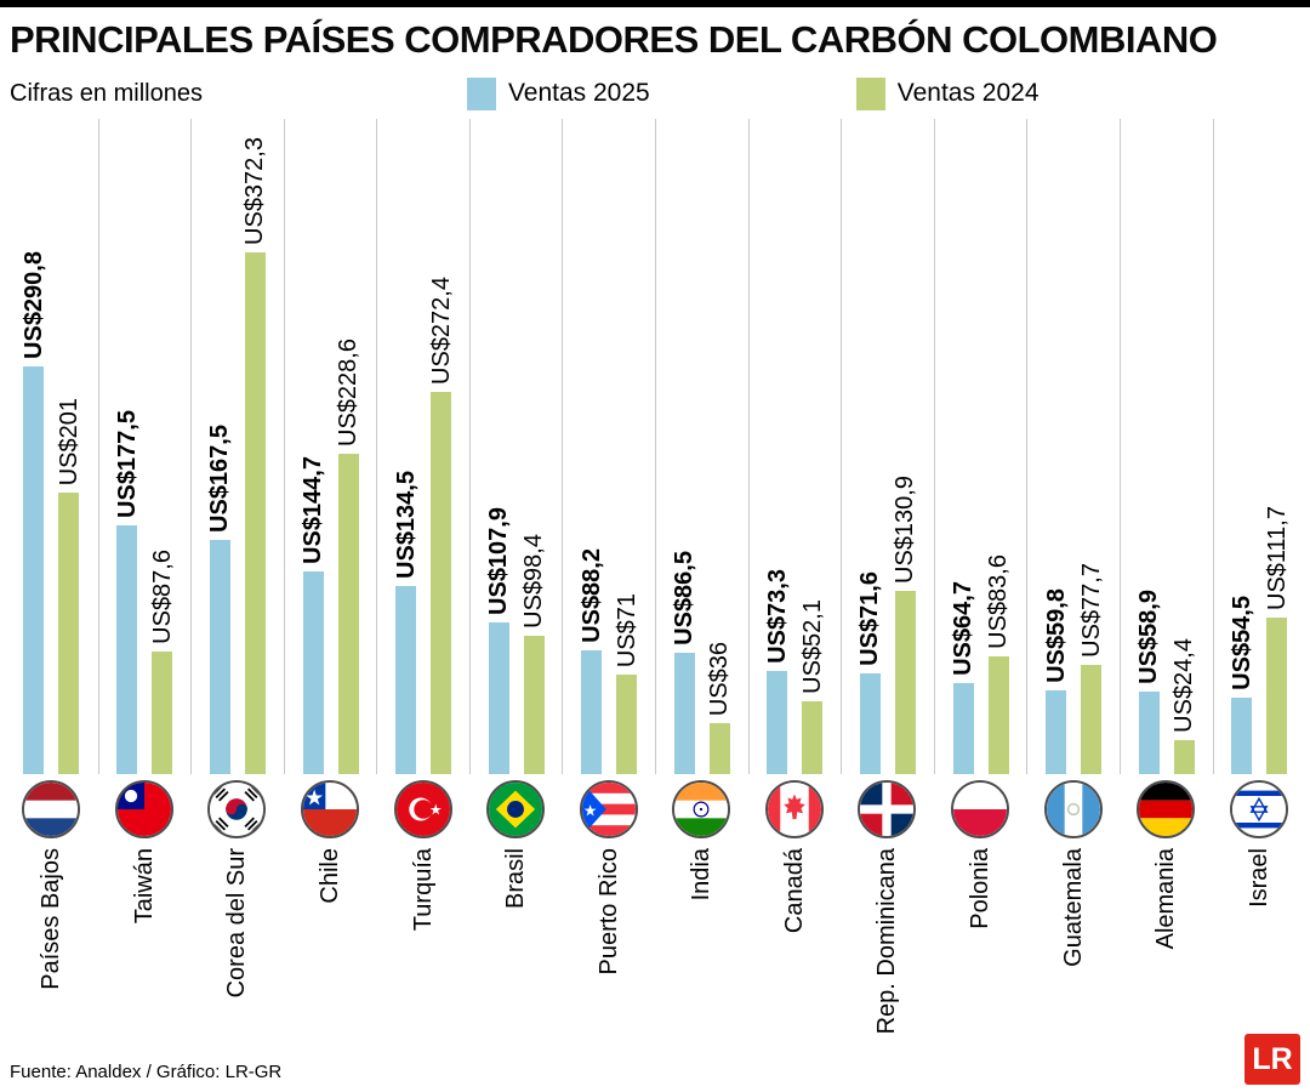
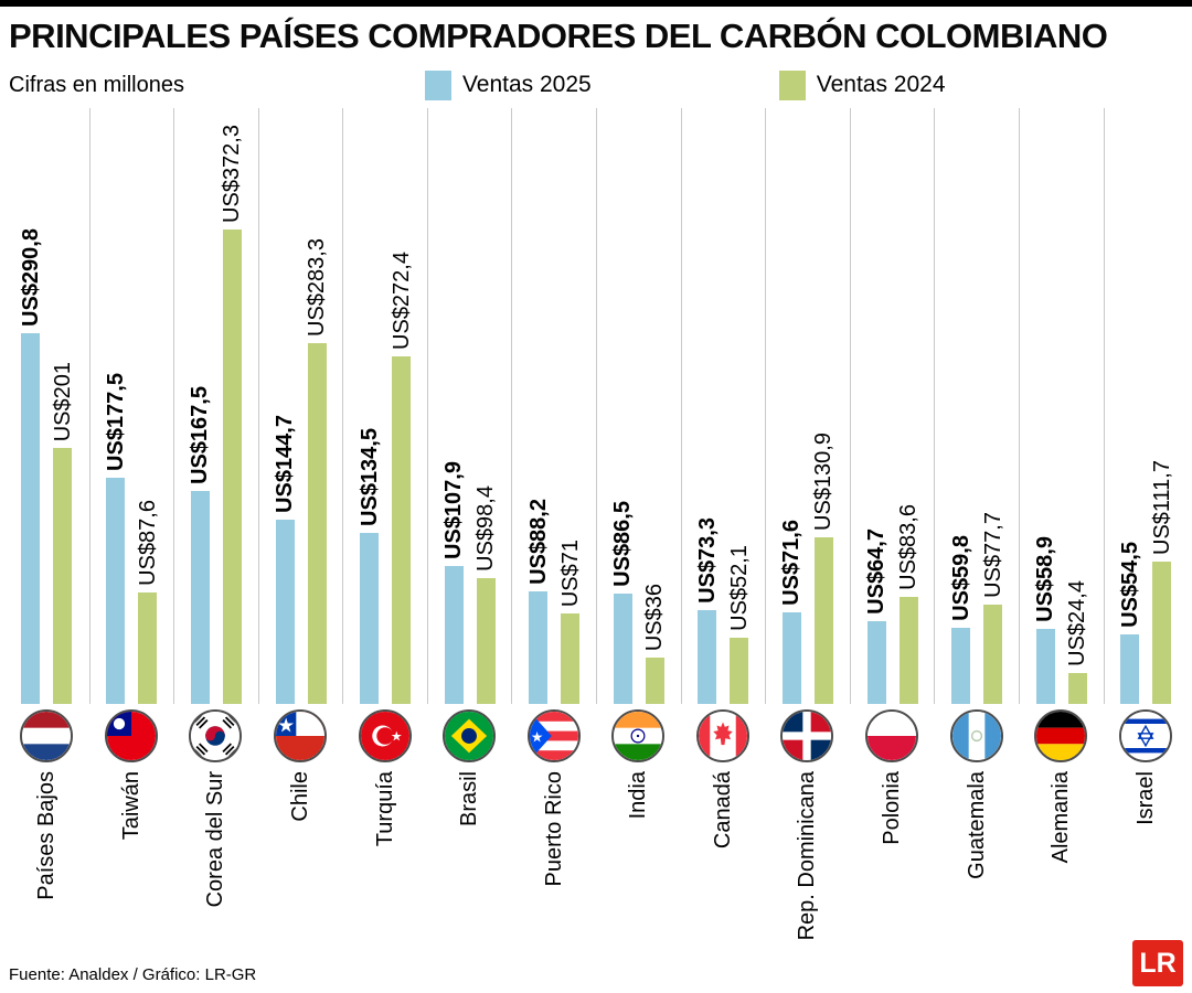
Ventas 2024/Chile: 228,6 -> 283,3
